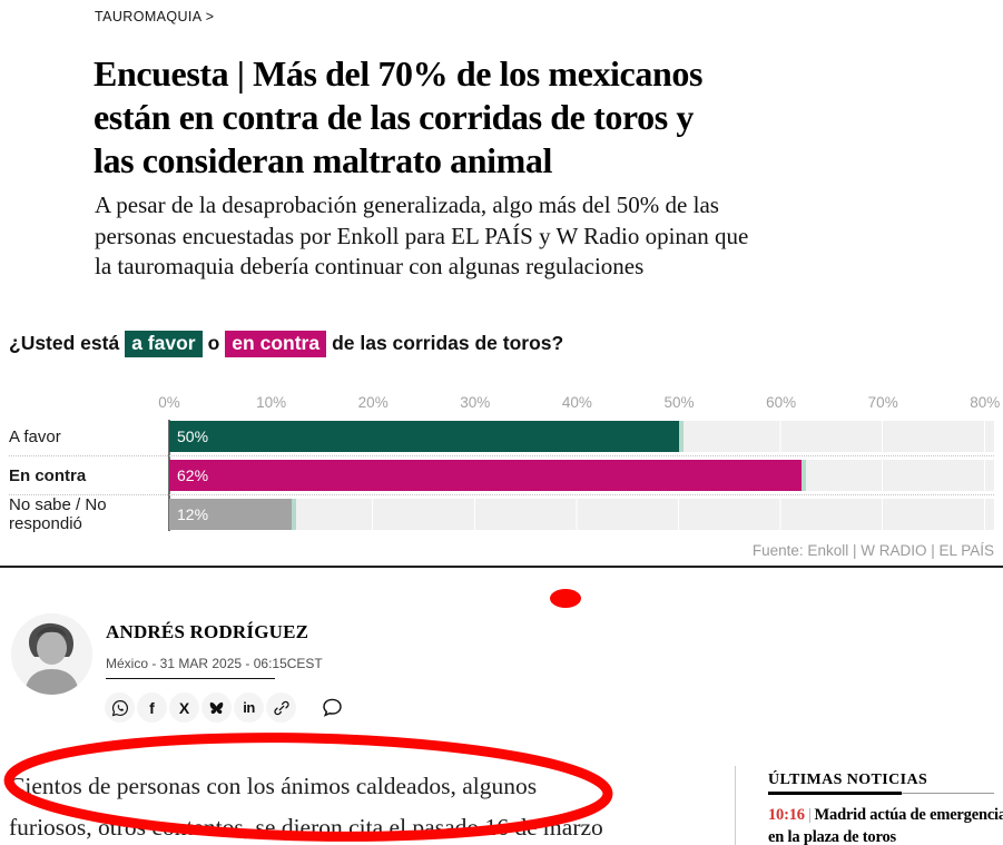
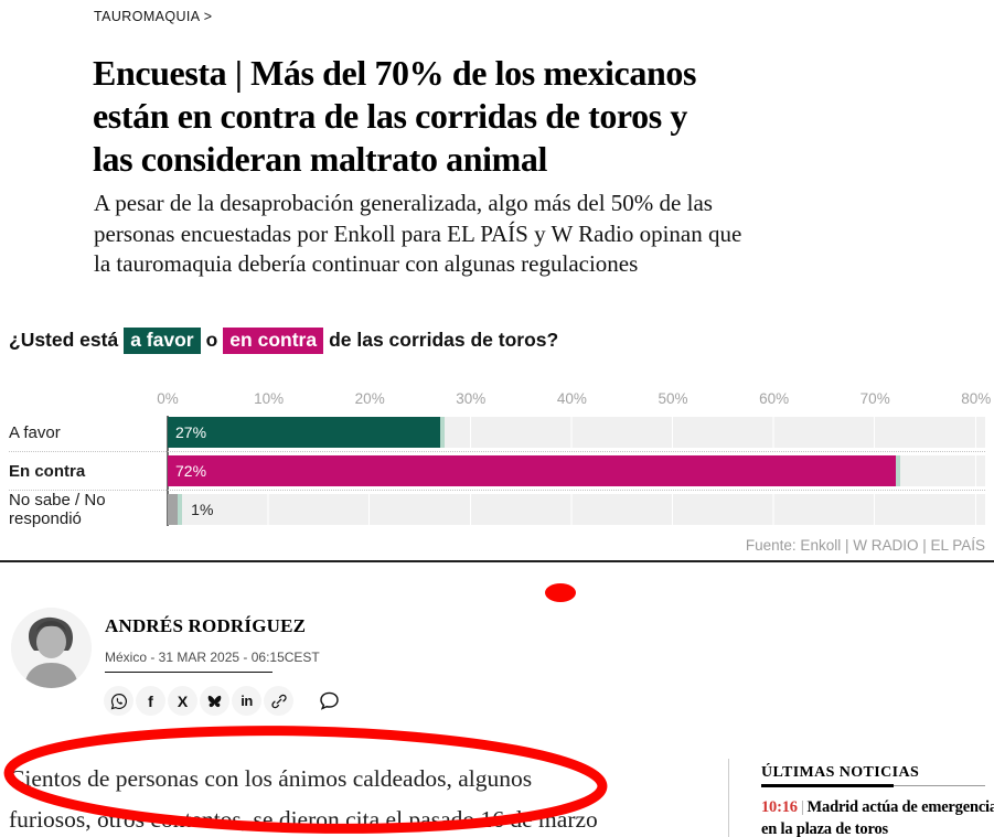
A favor: 50% -> 27%
En contra: 62% -> 72%
No sabe / No respondió: 12% -> 1%
